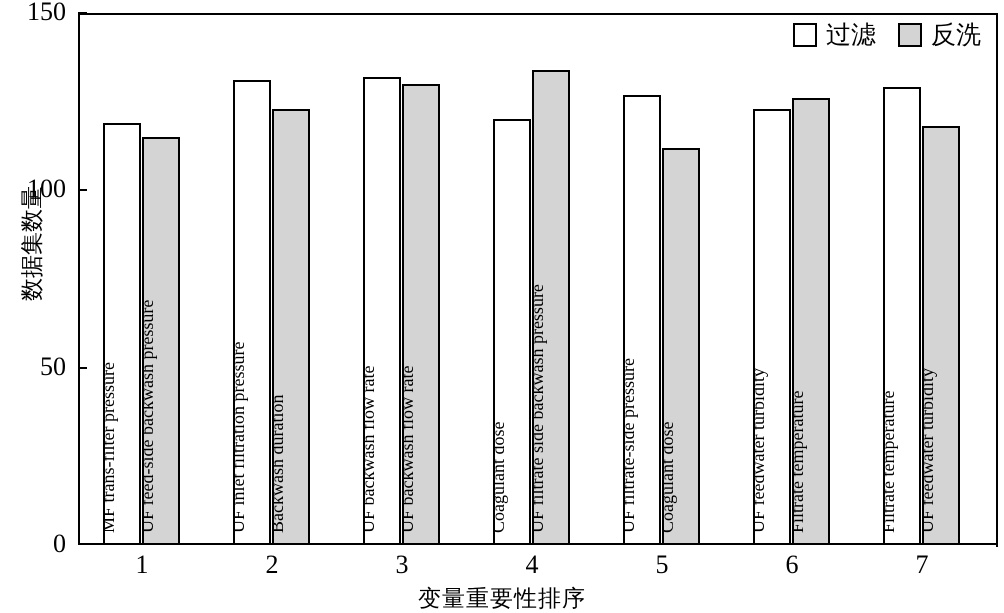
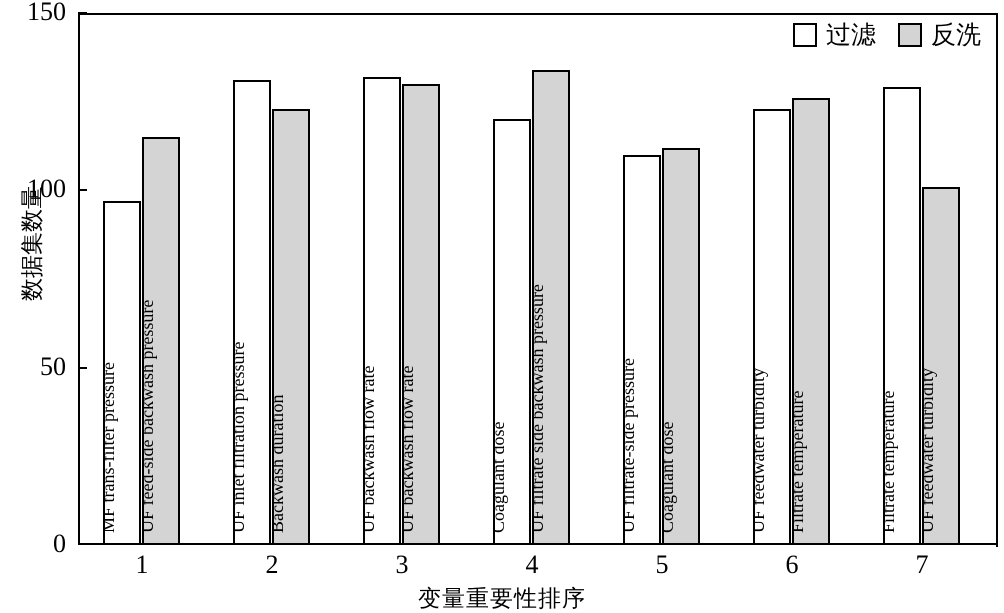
过滤/1: 119 -> 97
过滤/5: 127 -> 110
反洗/7: 118 -> 101
